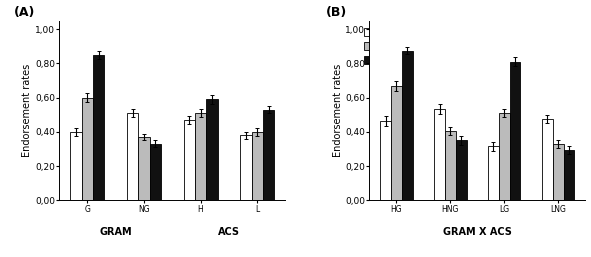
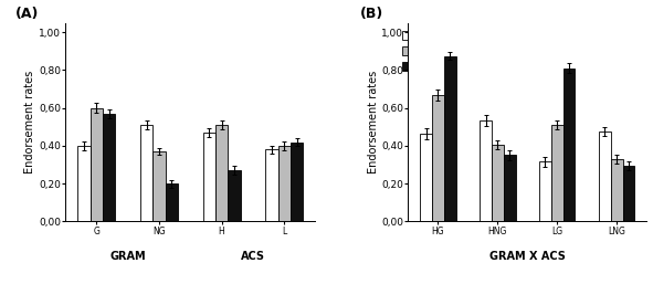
Test3/G: 0,85 -> 0,57
Test3/NG: 0,33 -> 0,20
Test3/H: 0,59 -> 0,27
Test3/L: 0,53 -> 0,42
